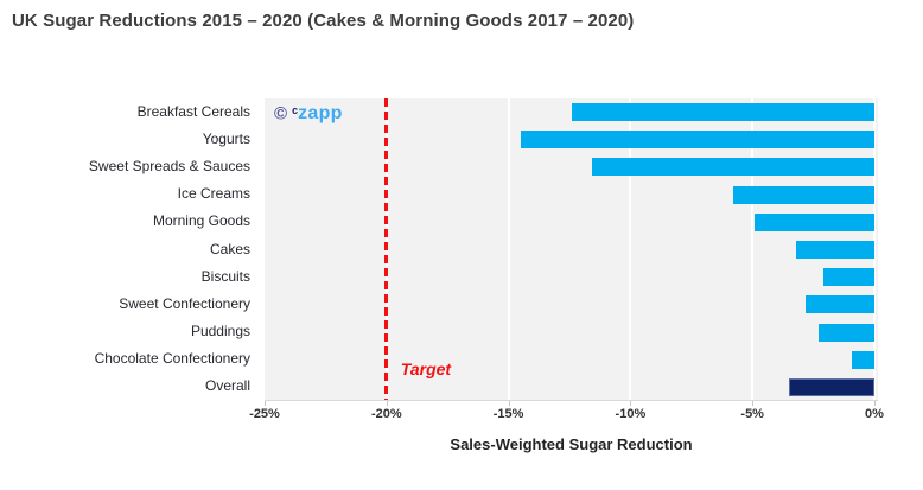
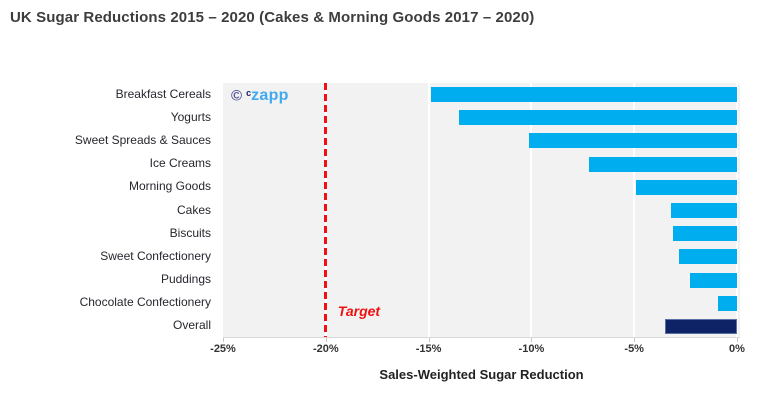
Breakfast Cereals: -12.4% -> -14.9%
Yogurts: -14.5% -> -13.5%
Sweet Spreads & Sauces: -11.6% -> -10.1%
Ice Creams: -5.8% -> -7.2%
Biscuits: -2.1% -> -3.1%
